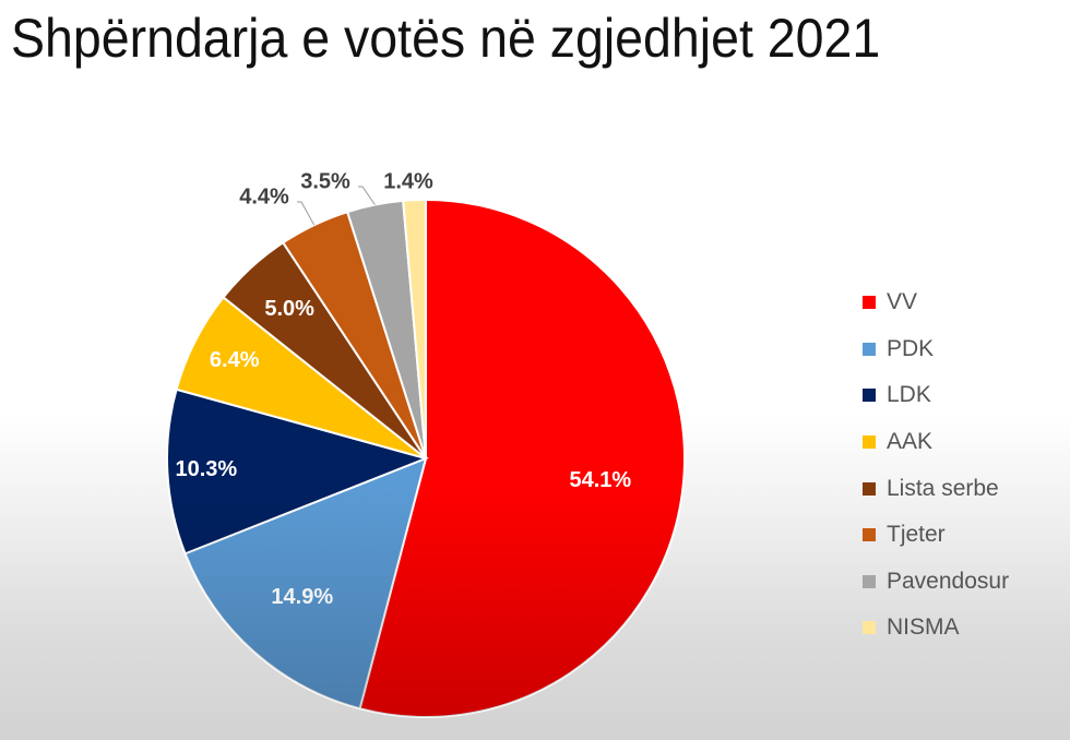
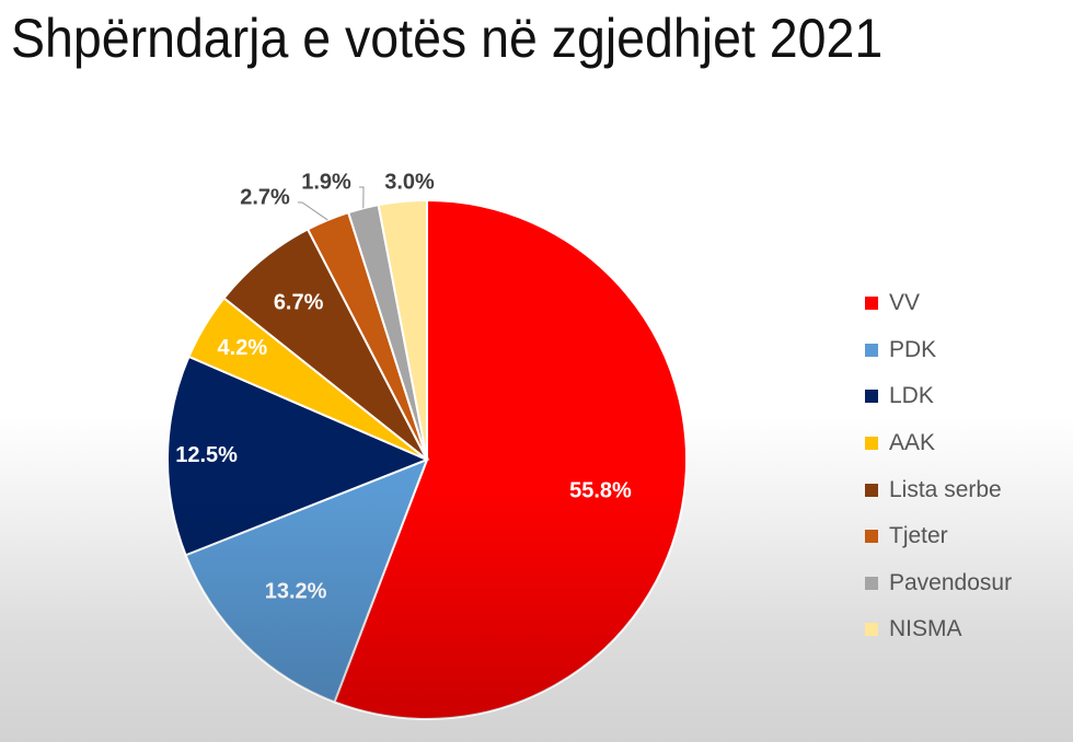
VV: 54.1% -> 55.8%
PDK: 14.9% -> 13.2%
LDK: 10.3% -> 12.5%
AAK: 6.4% -> 4.2%
Lista serbe: 5.0% -> 6.7%
Tjeter: 4.4% -> 2.7%
Pavendosur: 3.5% -> 1.9%
NISMA: 1.4% -> 3.0%
